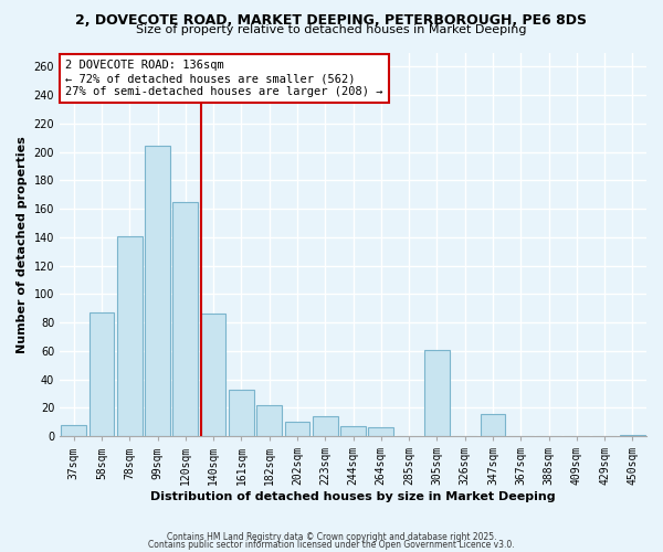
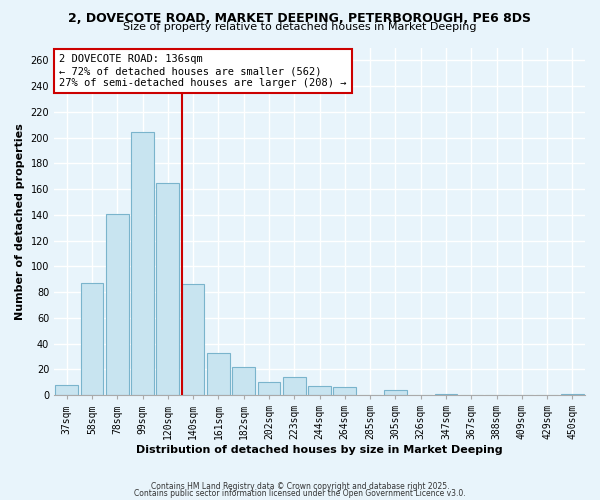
305sqm: 61 -> 4
347sqm: 16 -> 1
